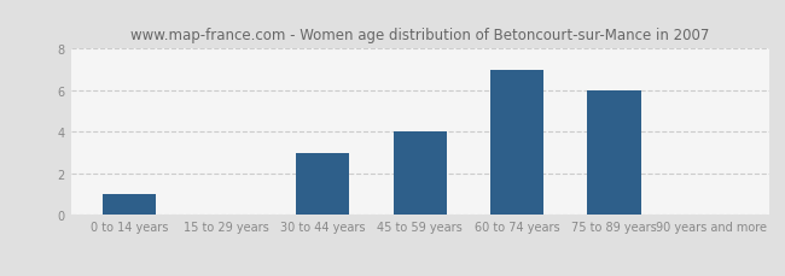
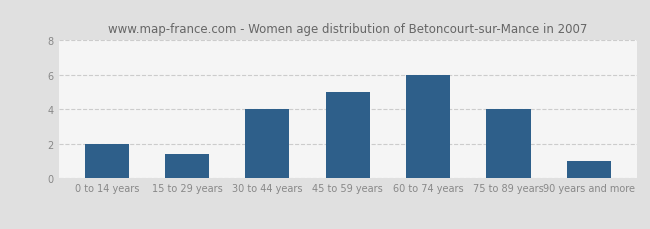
0 to 14 years: 1.0 -> 2.0
15 to 29 years: 0.1 -> 1.4
30 to 44 years: 3.0 -> 4.0
45 to 59 years: 4.0 -> 5.0
60 to 74 years: 7.0 -> 6.0
75 to 89 years: 6.0 -> 4.0
90 years and more: 0.1 -> 1.0
